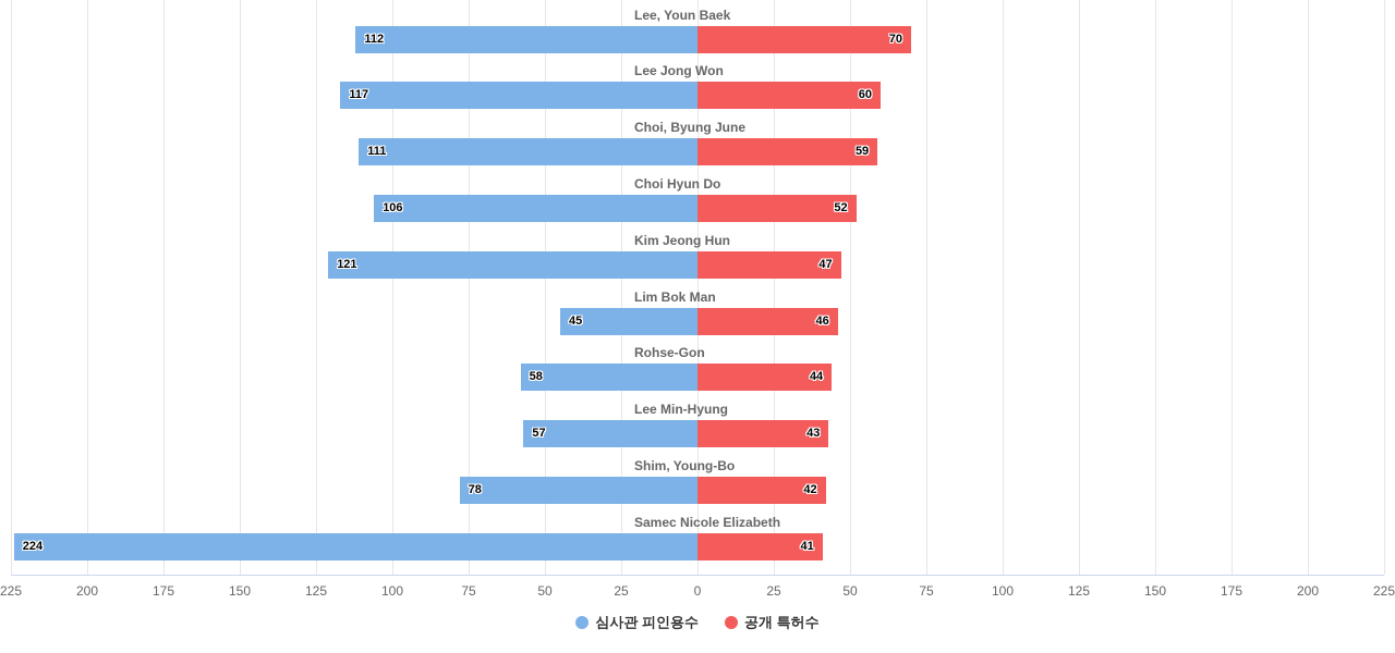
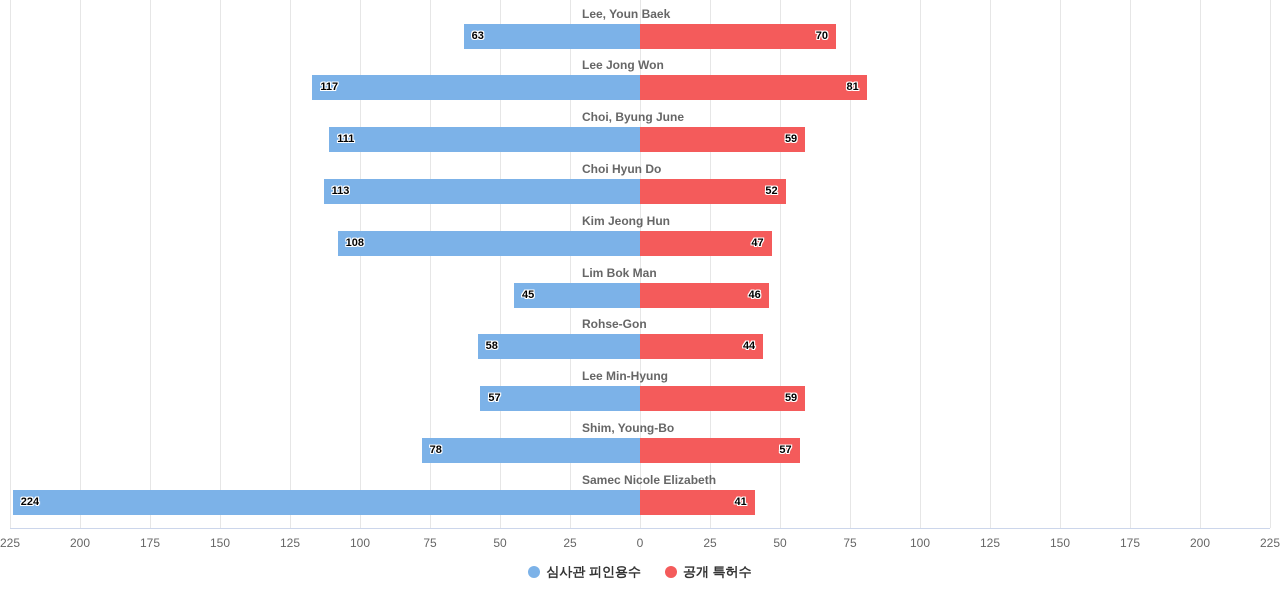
심사관 피인용수/Lee, Youn Baek: 112 -> 63
공개 특허수/Lee Jong Won: 60 -> 81
심사관 피인용수/Choi Hyun Do: 106 -> 113
심사관 피인용수/Kim Jeong Hun: 121 -> 108
공개 특허수/Lee Min-Hyung: 43 -> 59
공개 특허수/Shim, Young-Bo: 42 -> 57
